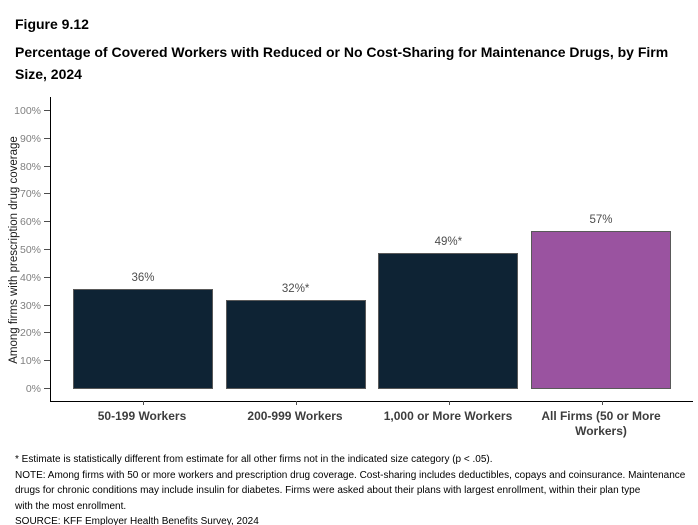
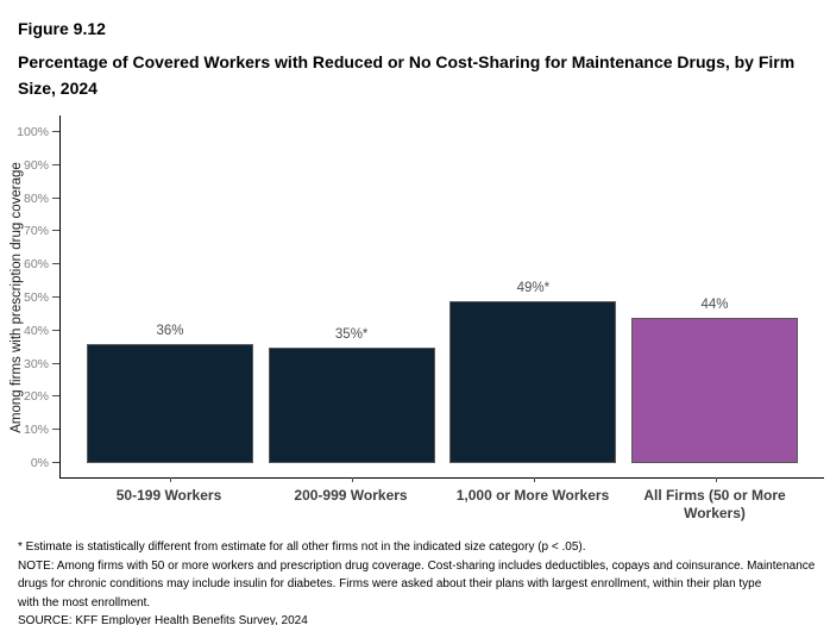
200-999 Workers: 32 -> 35
All Firms (50 or More Workers): 57% -> 44%
